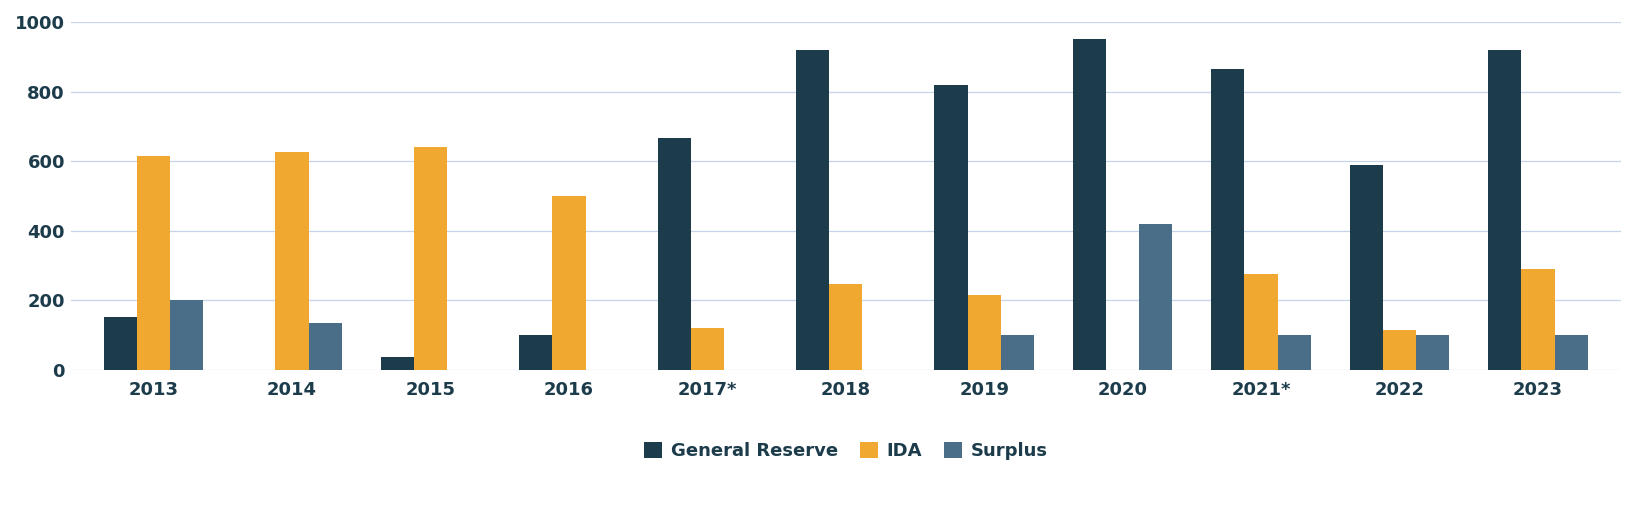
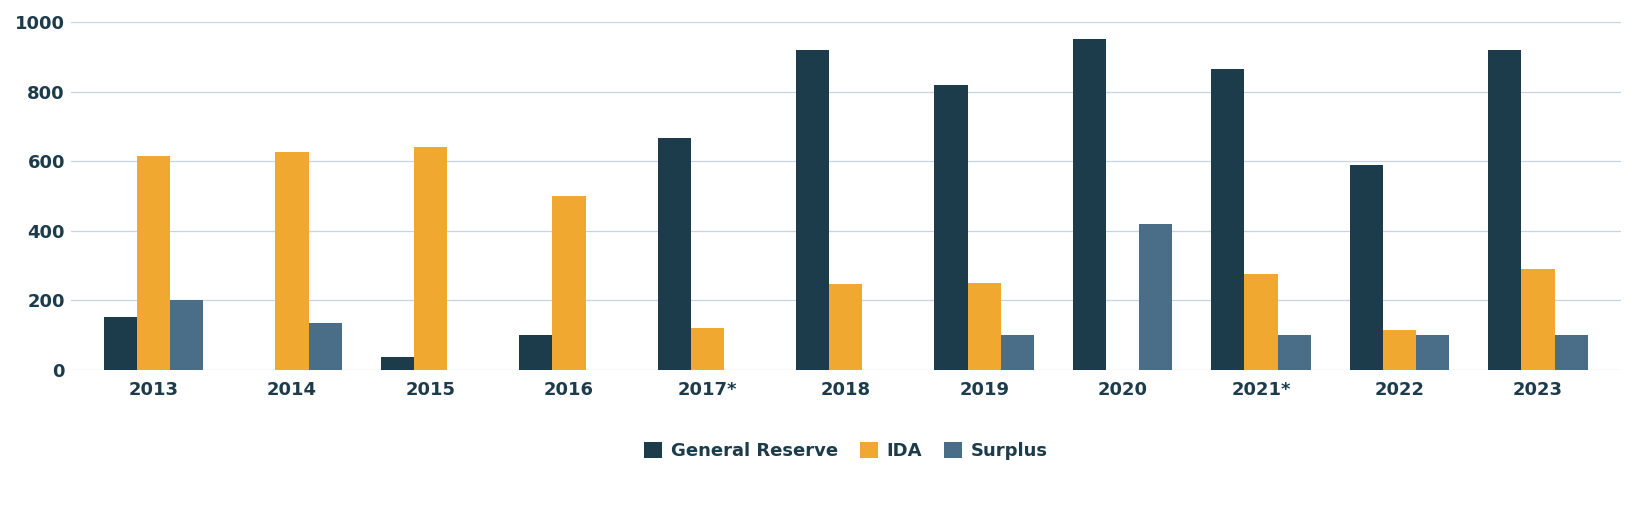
IDA/2019: 215 -> 250
